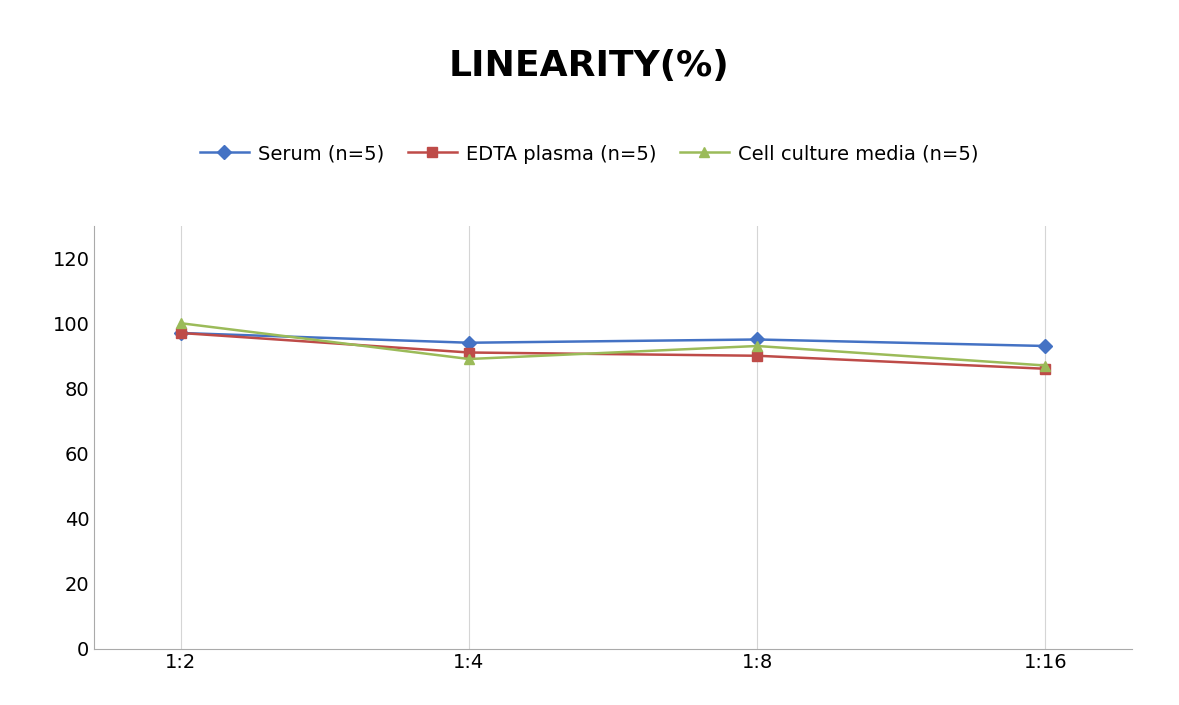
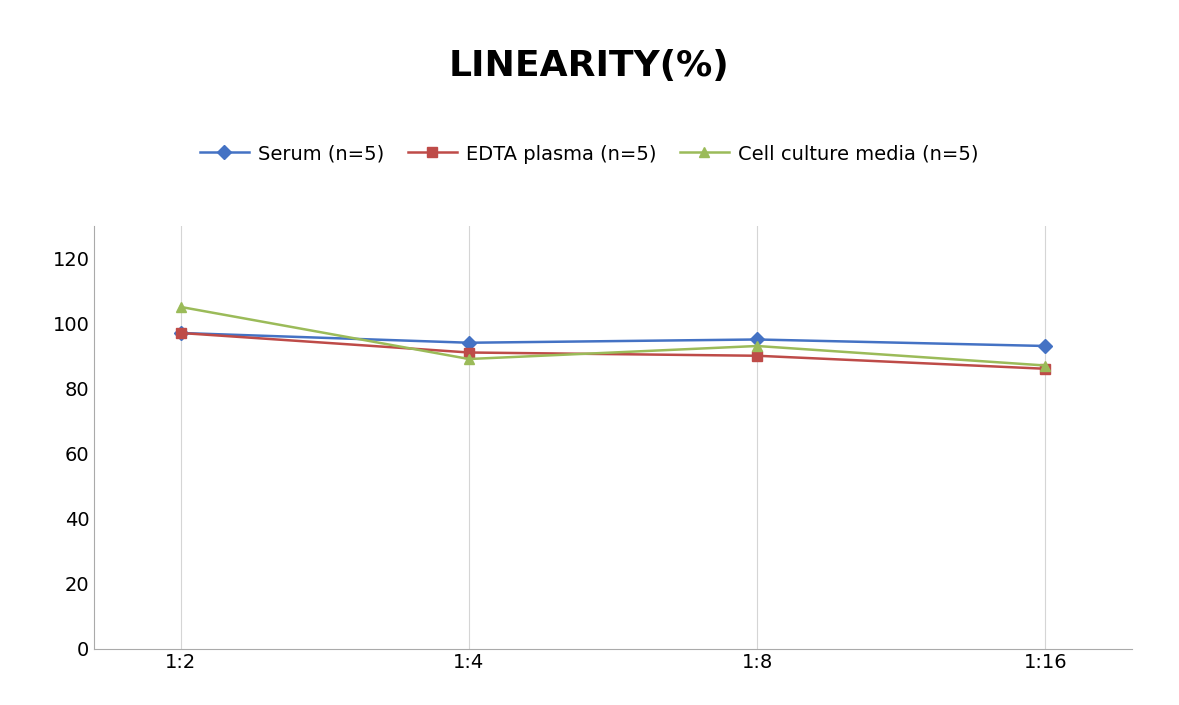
Cell culture media (n=5)/1:2: 100 -> 105
